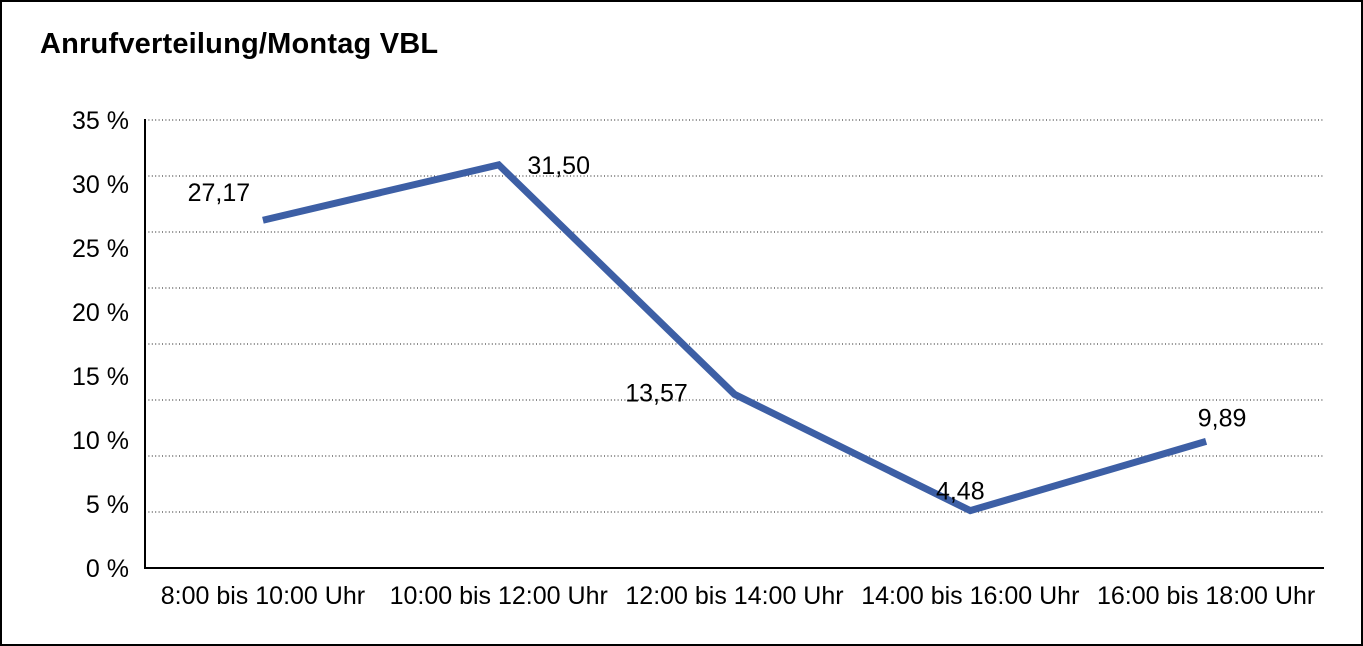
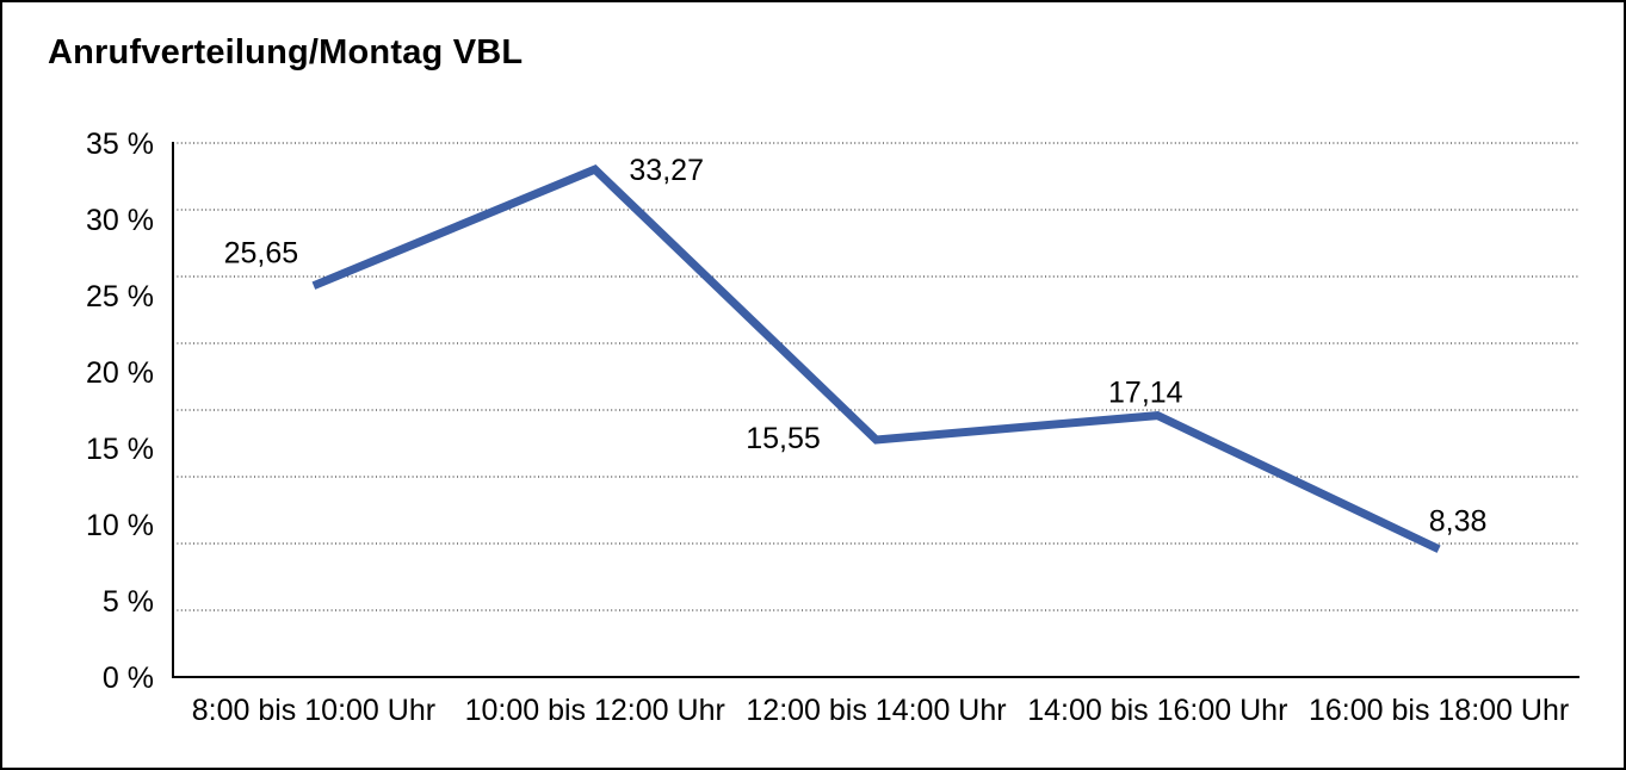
8:00 bis 10:00 Uhr: 27,17 -> 25,65
10:00 bis 12:00 Uhr: 31,50 -> 33,27
12:00 bis 14:00 Uhr: 13,57 -> 15,55
14:00 bis 16:00 Uhr: 4,48 -> 17,14
16:00 bis 18:00 Uhr: 9,89 -> 8,38
